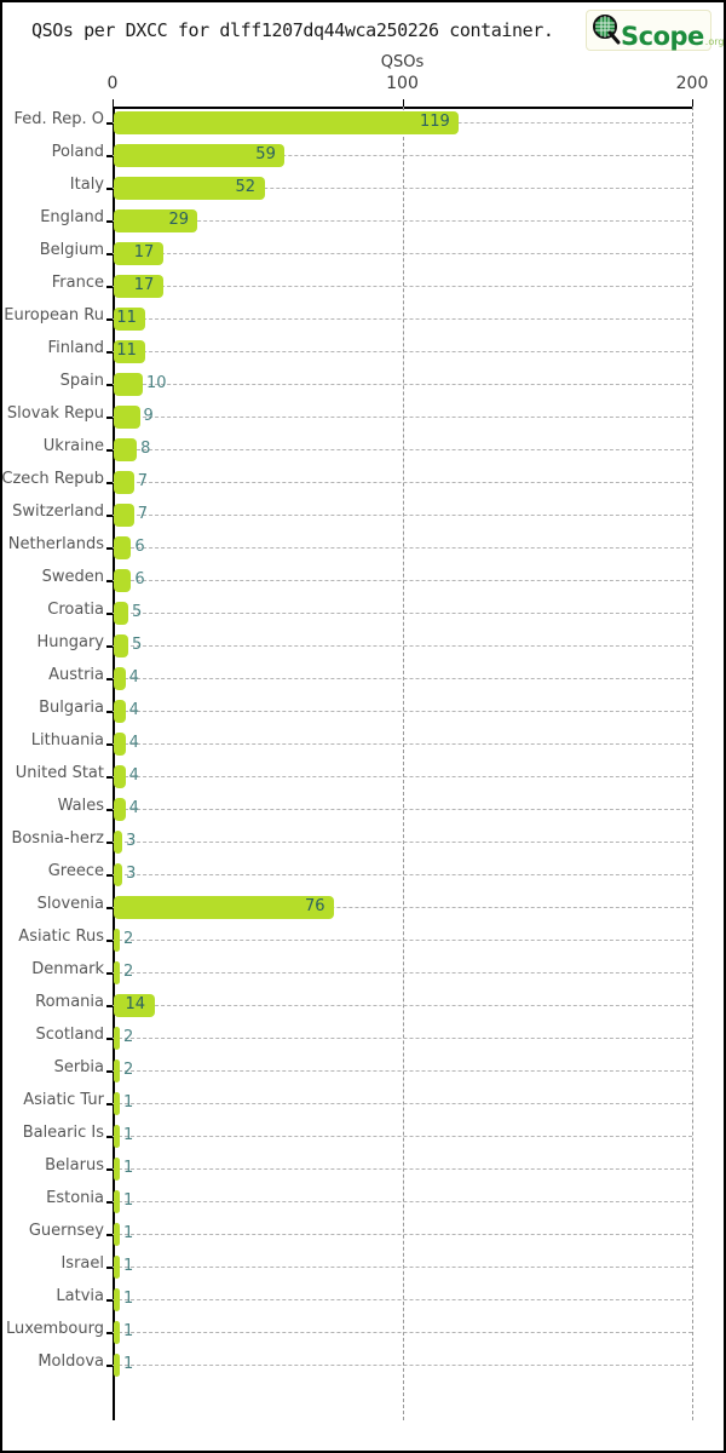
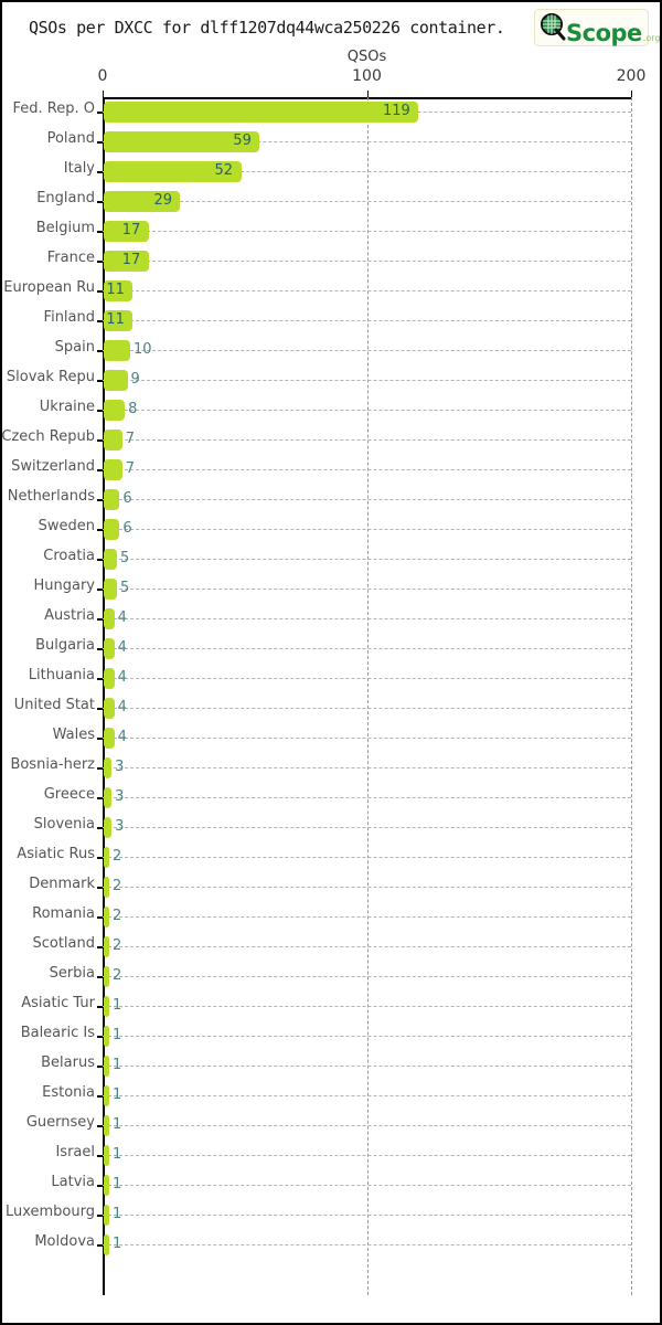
Slovenia: 76 -> 3
Romania: 14 -> 2
